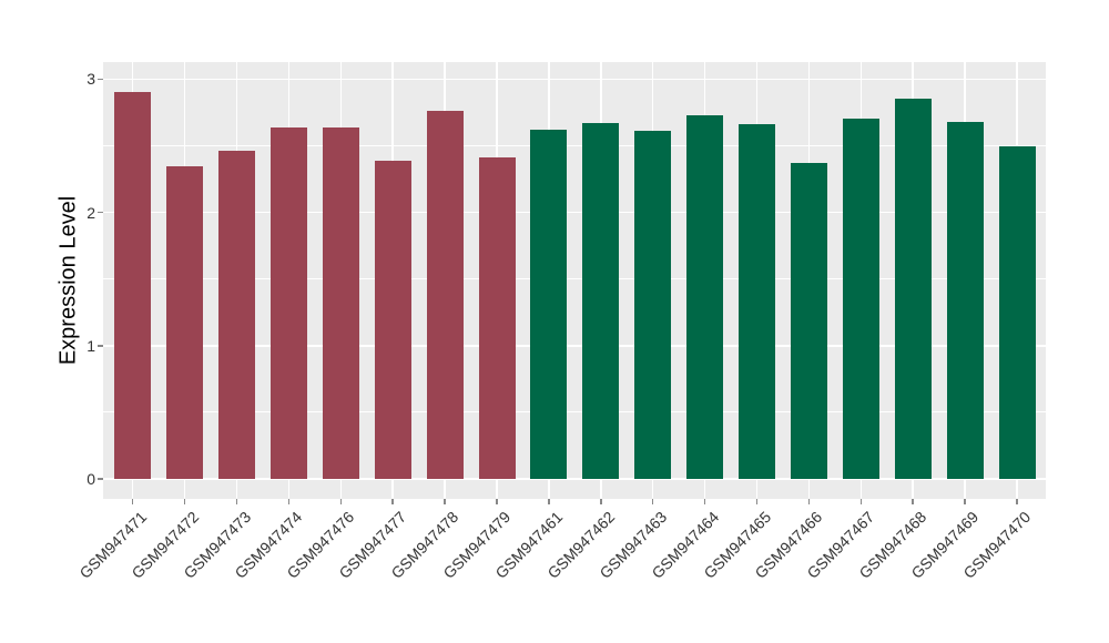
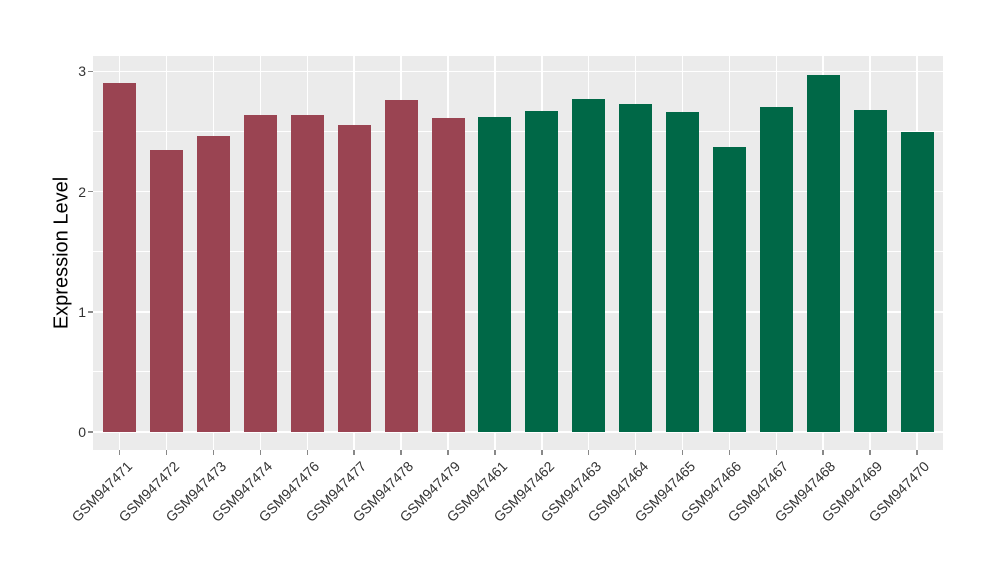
GSM947477: 2.39 -> 2.55
GSM947479: 2.41 -> 2.61
GSM947463: 2.61 -> 2.77
GSM947468: 2.85 -> 2.97
